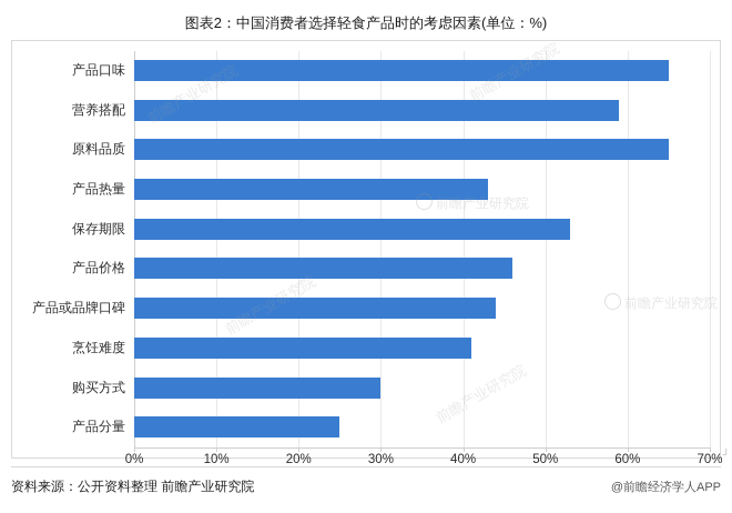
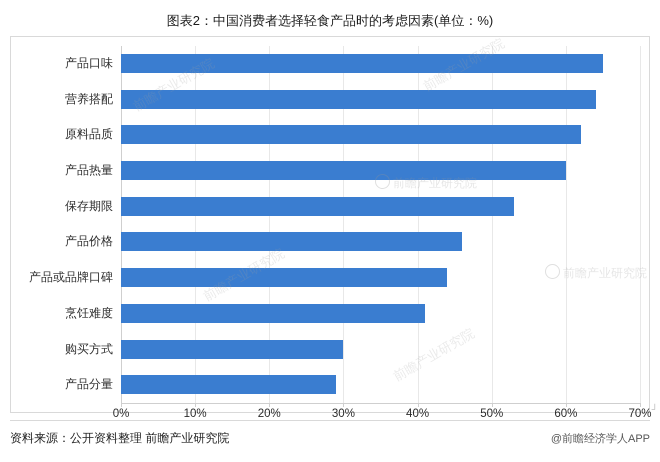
营养搭配: 59% -> 64%
原料品质: 65% -> 62%
产品热量: 43% -> 60%
产品分量: 25% -> 29%
